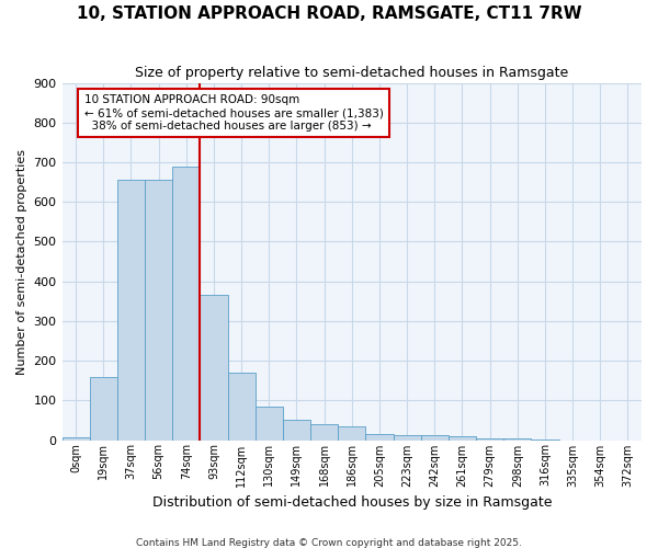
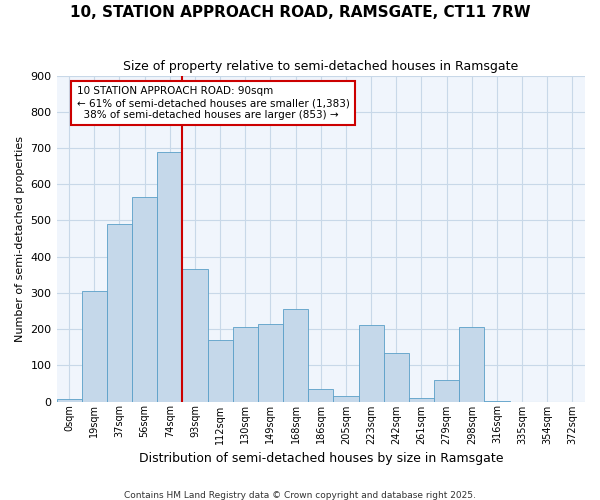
19sqm: 160 -> 305
37sqm: 655 -> 490
56sqm: 655 -> 565
130sqm: 85 -> 205
149sqm: 50 -> 215
168sqm: 40 -> 255
223sqm: 13 -> 210
242sqm: 12 -> 135
279sqm: 5 -> 60
298sqm: 3 -> 205
